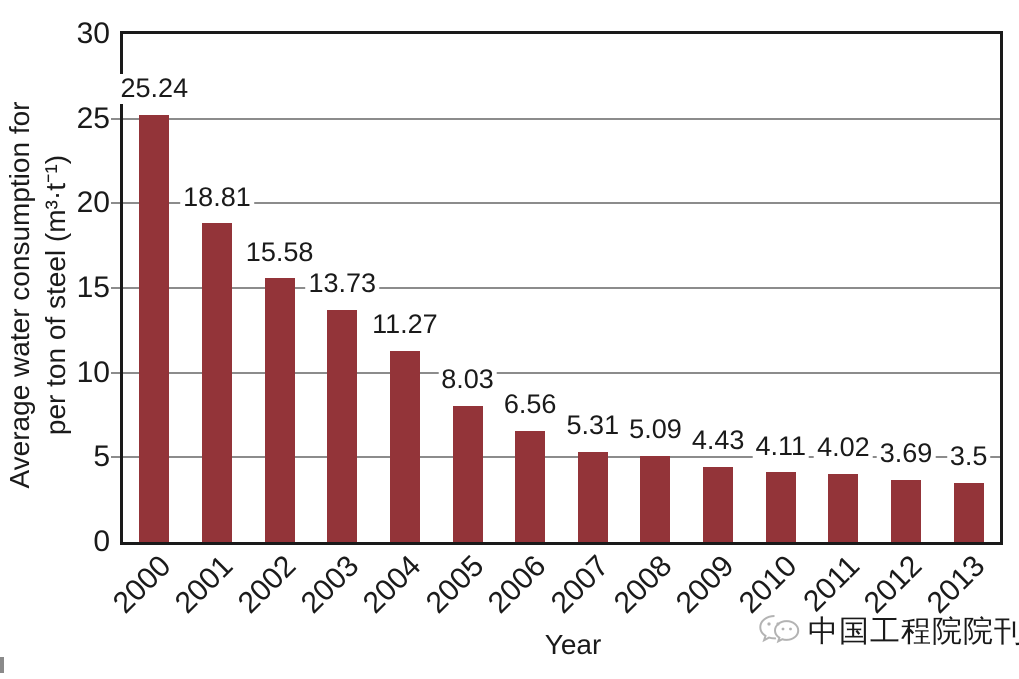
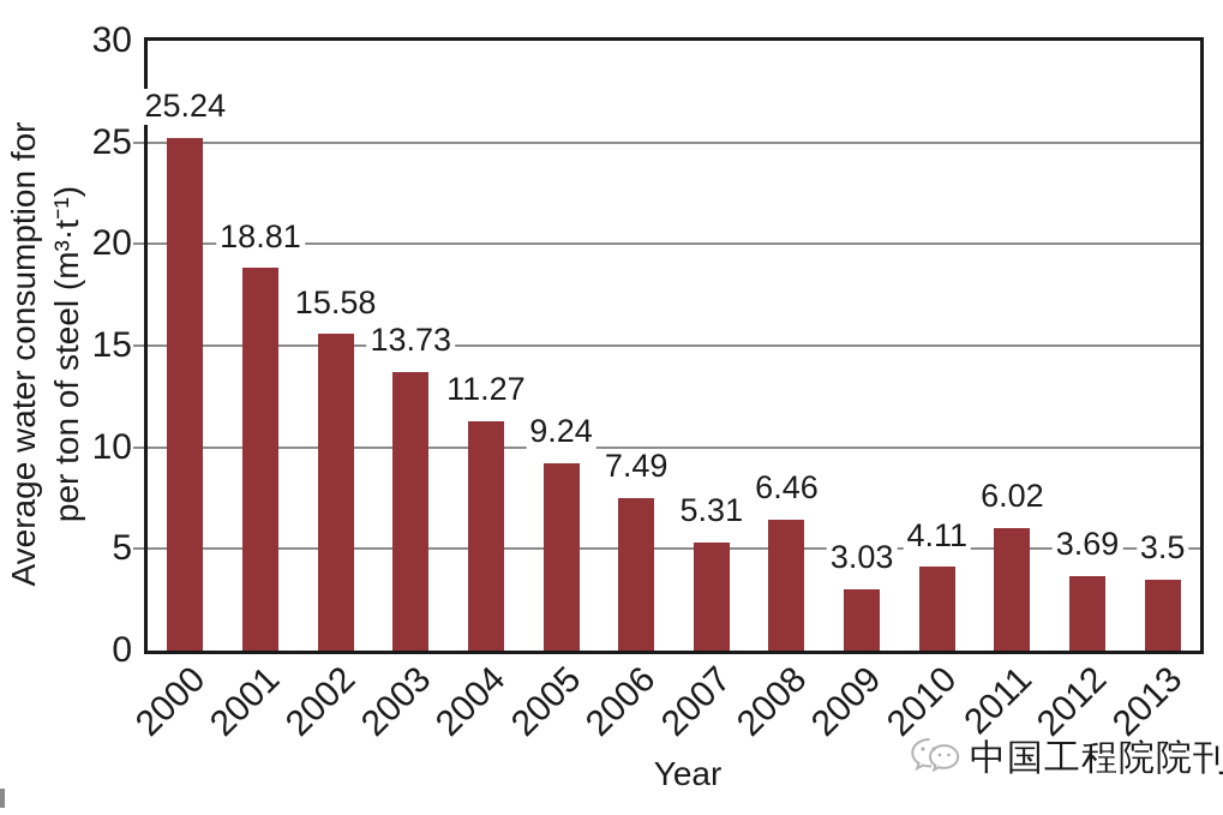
2005: 8.03 -> 9.24
2006: 6.56 -> 7.49
2008: 5.09 -> 6.46
2009: 4.43 -> 3.03
2011: 4.02 -> 6.02
